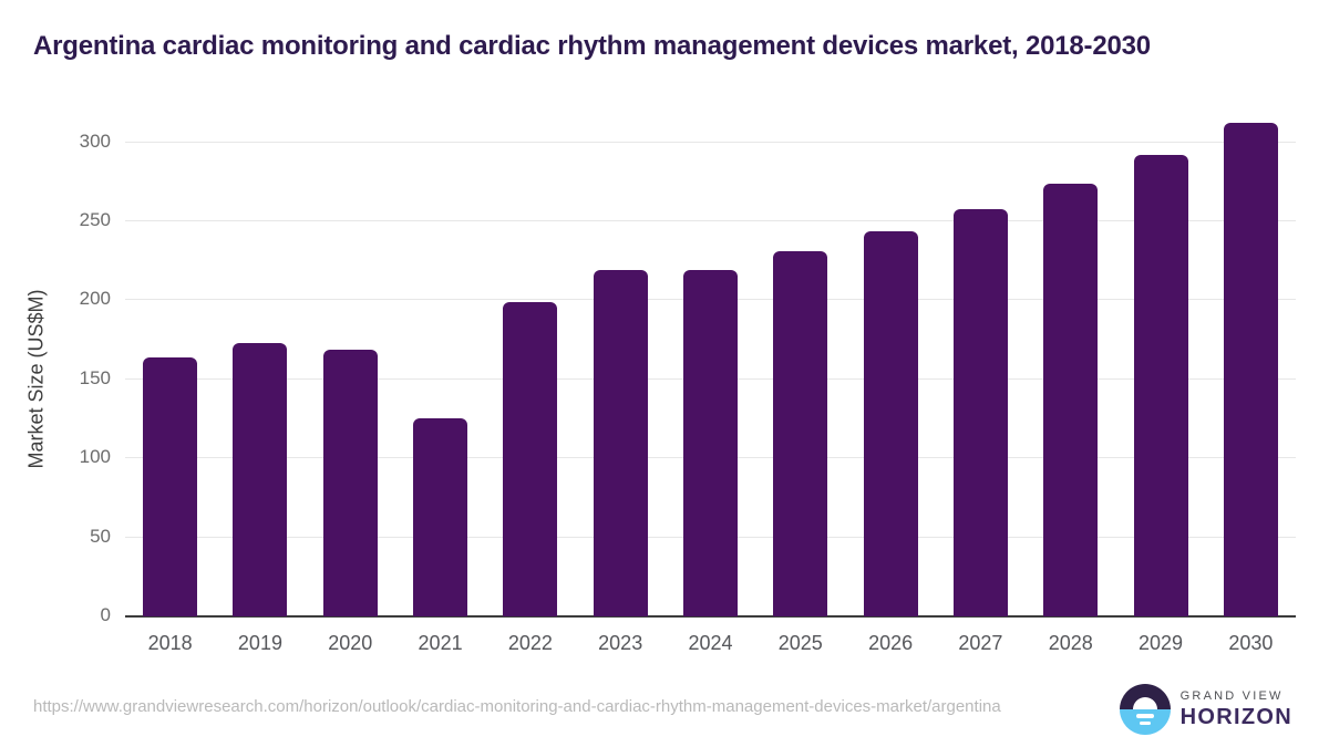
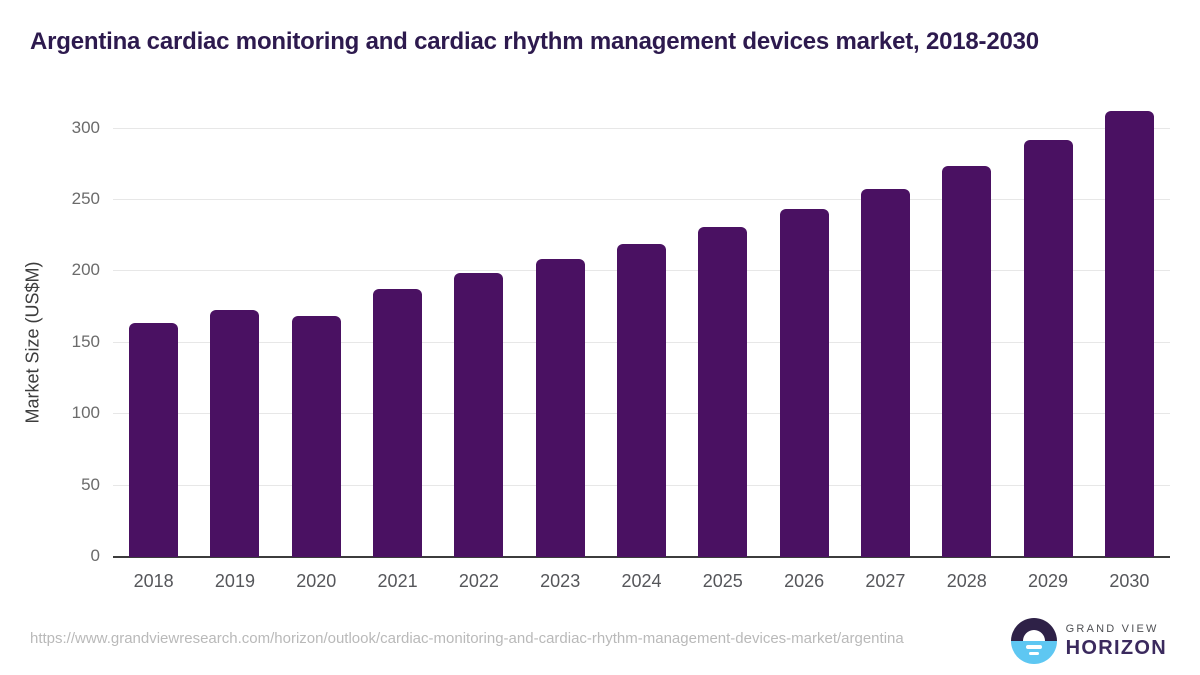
2021: 125 -> 188
2023: 219 -> 209
